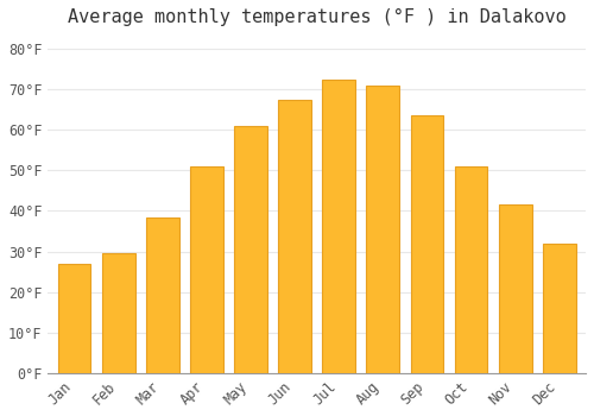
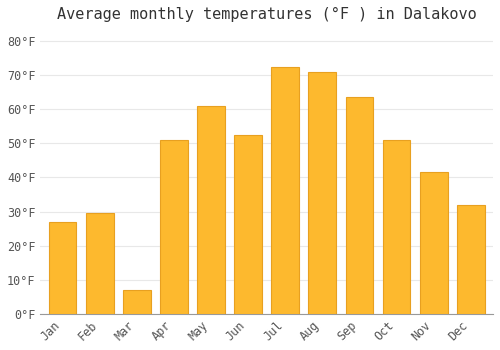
Mar: 38.5°F -> 7.0°F
Jun: 67.5°F -> 52.5°F
